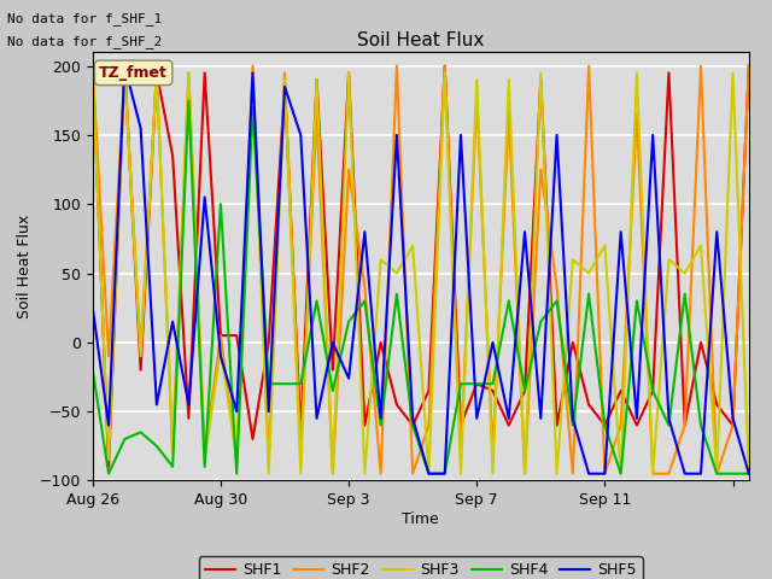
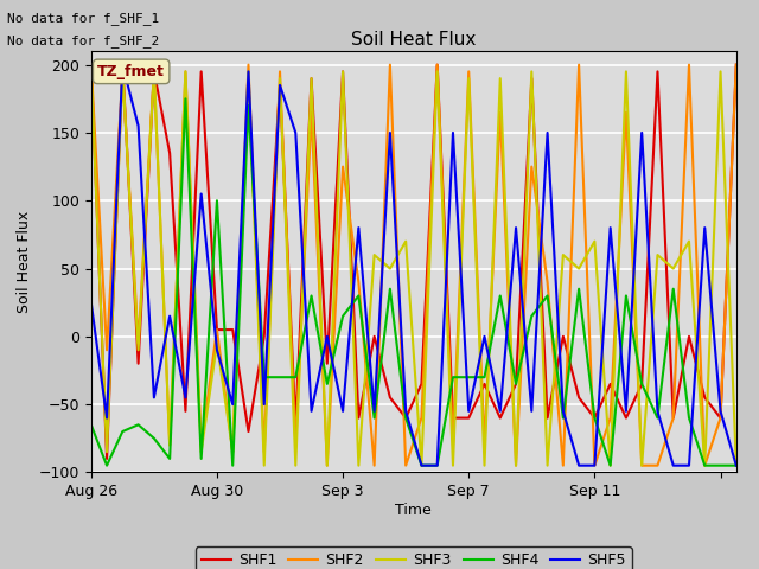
SHF4/Aug 26: -20 -> -65
SHF5/Sep 3: -26 -> -55
SHF1/Sep 7: -30 -> -60
SHF2/Sep 7: 176 -> 195
